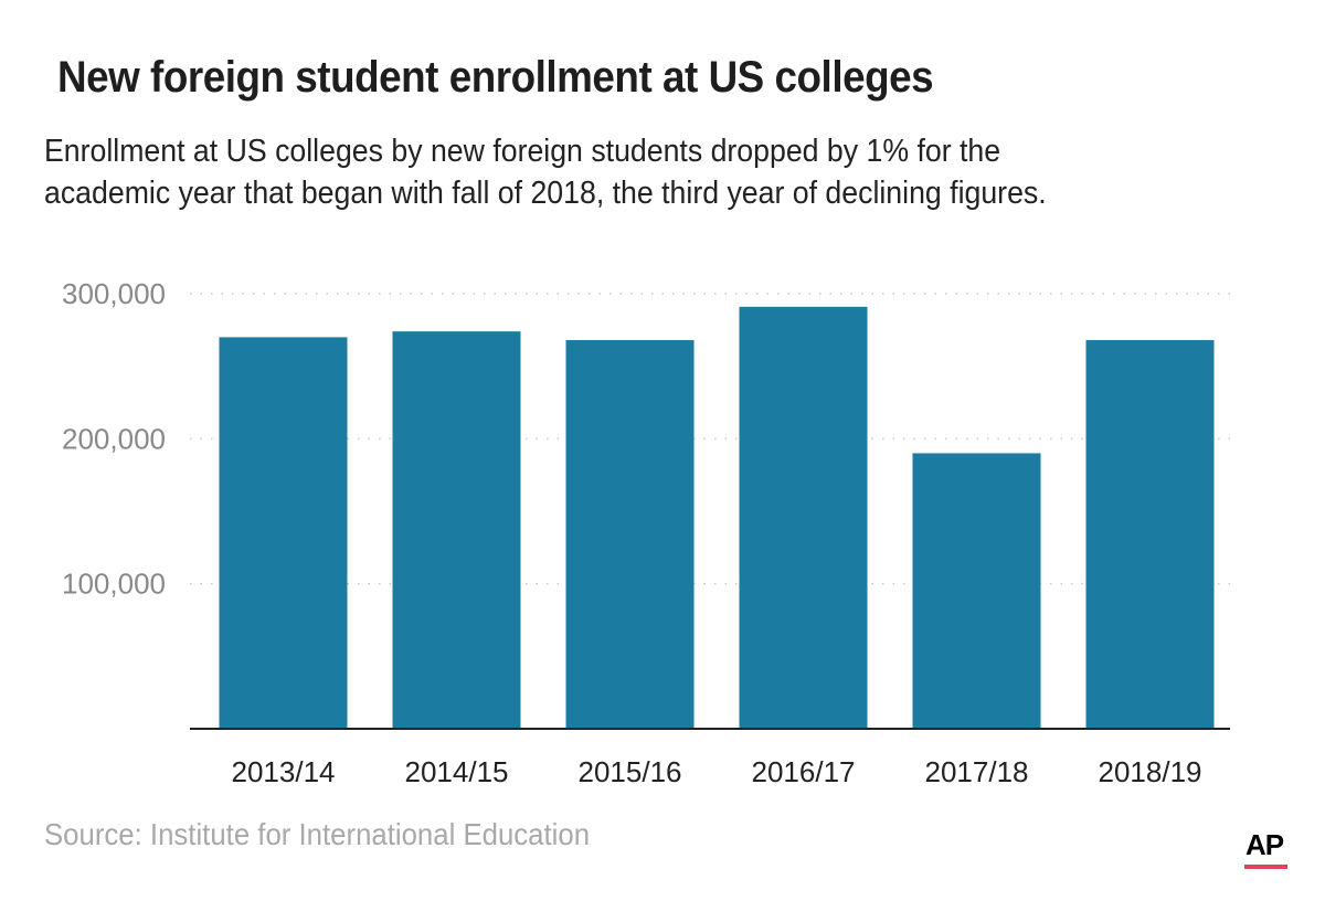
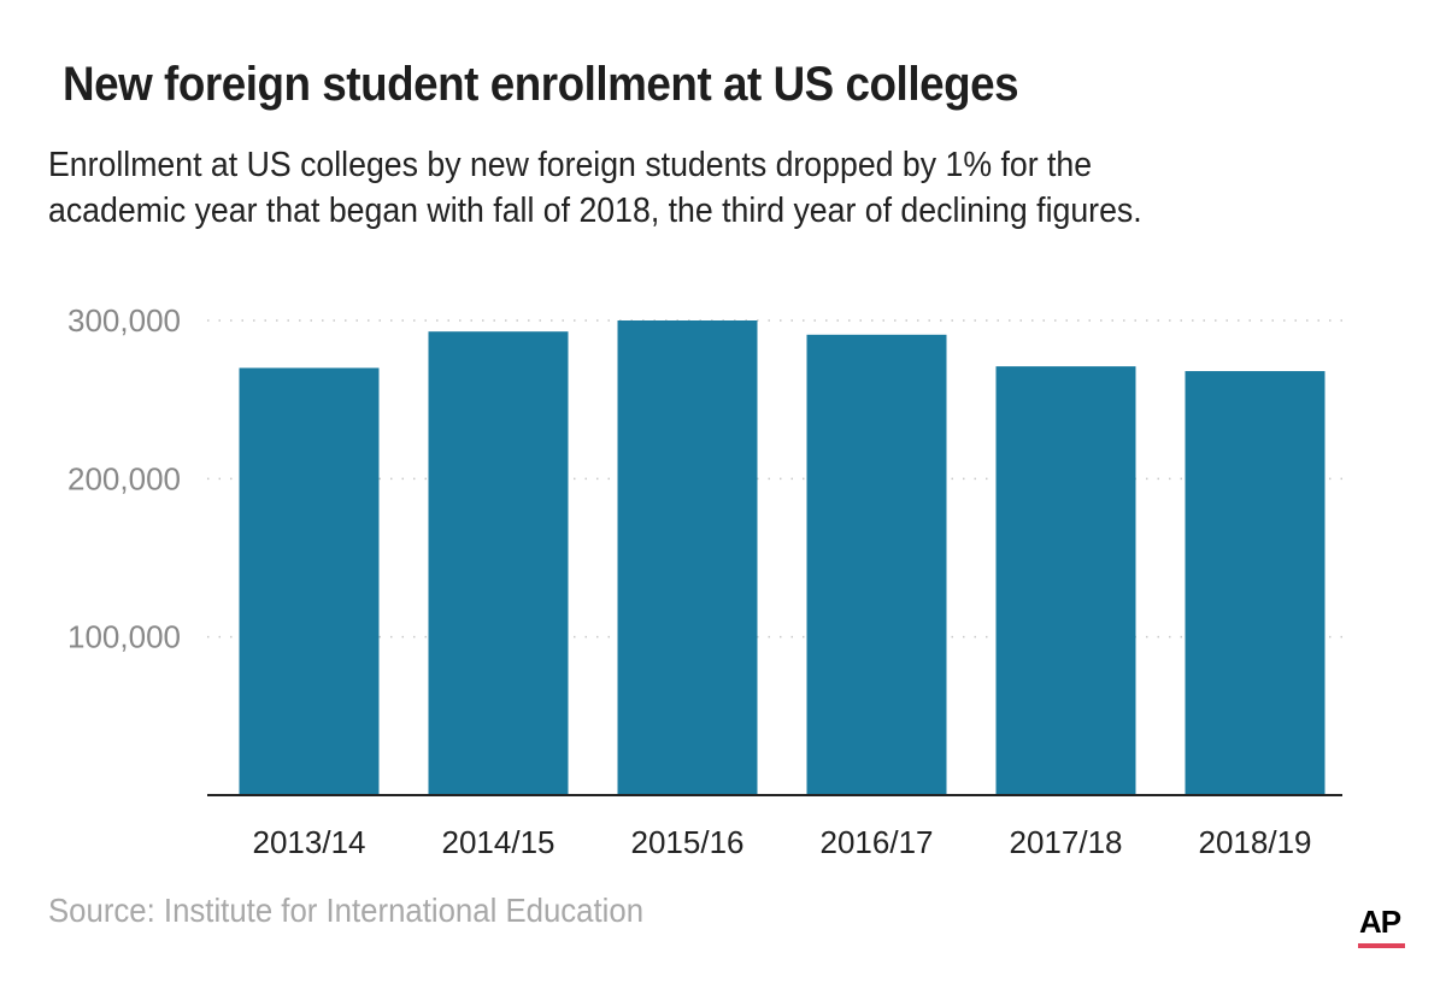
2014/15: 274000 -> 293000
2015/16: 268000 -> 300000
2017/18: 190000 -> 271000
